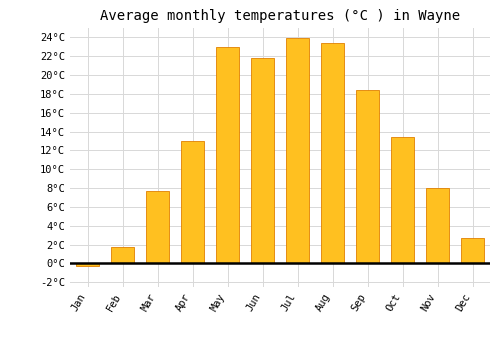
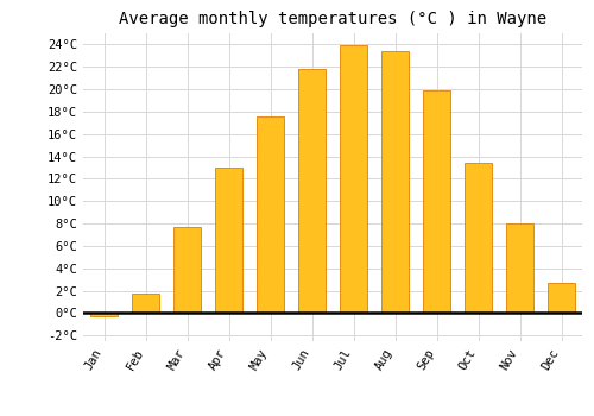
May: 23.0°C -> 17.6°C
Sep: 18.4°C -> 19.9°C
